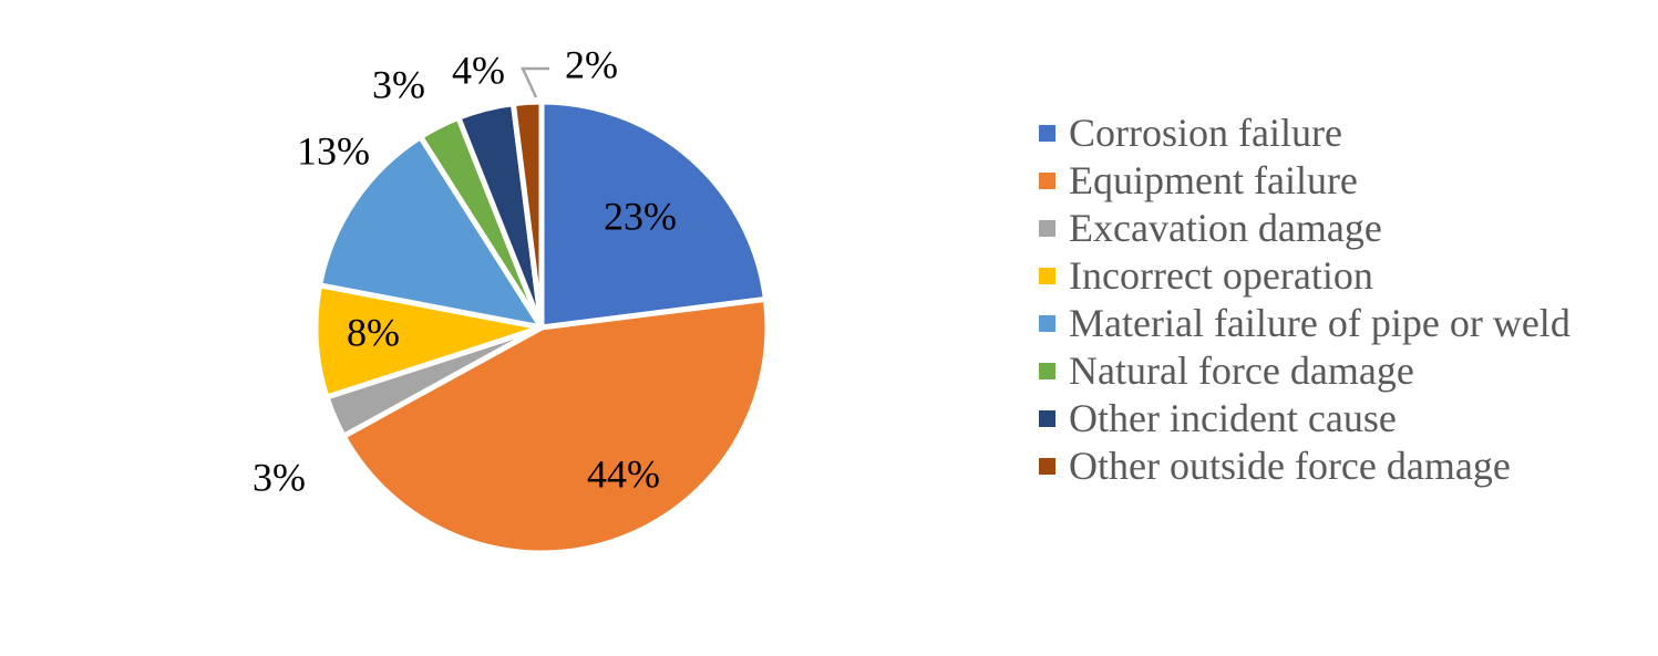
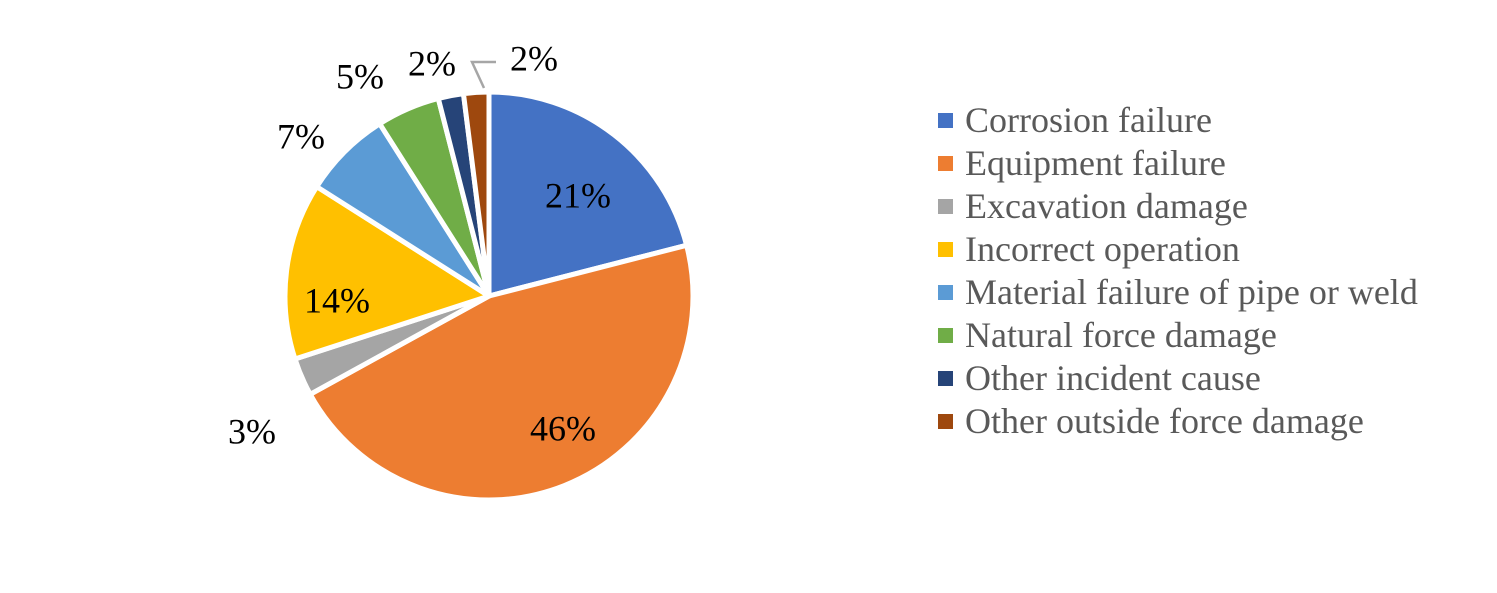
Corrosion failure: 23% -> 21%
Equipment failure: 44% -> 46%
Incorrect operation: 8% -> 14%
Material failure of pipe or weld: 13% -> 7%
Natural force damage: 3% -> 5%
Other incident cause: 4% -> 2%
